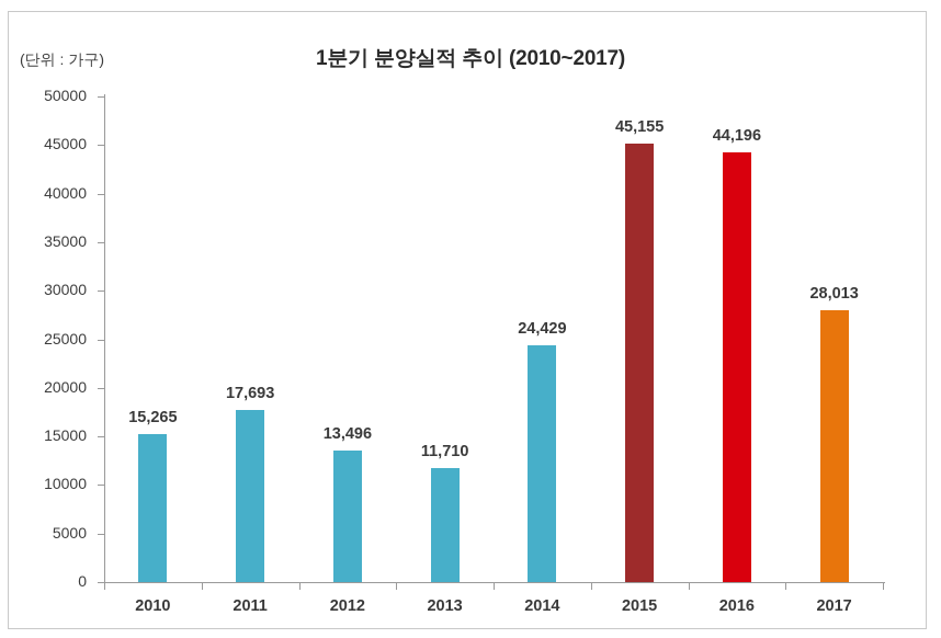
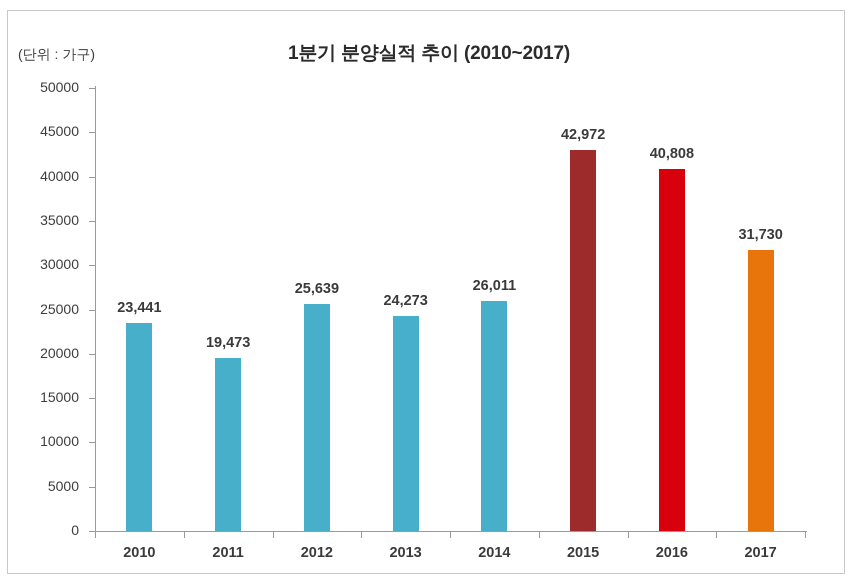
2010: 15,265 -> 23,441
2011: 17,693 -> 19,473
2012: 13,496 -> 25,639
2013: 11,710 -> 24,273
2014: 24,429 -> 26,011
2015: 45,155 -> 42,972
2016: 44,196 -> 40,808
2017: 28,013 -> 31,730
